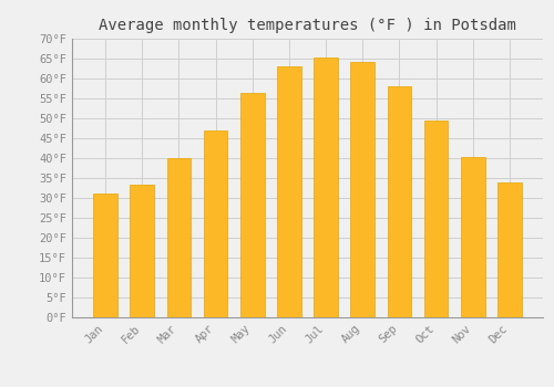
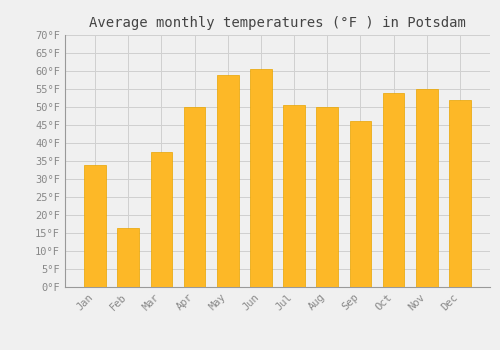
Jan: 31.2°F -> 34.0°F
Feb: 33.3°F -> 16.5°F
Mar: 40.0°F -> 37.5°F
Apr: 47.0°F -> 50.0°F
May: 56.3°F -> 59.0°F
Jun: 63.0°F -> 60.5°F
Jul: 65.3°F -> 50.5°F
Aug: 64.2°F -> 50.0°F
Sep: 58.0°F -> 46.0°F
Oct: 49.5°F -> 54.0°F
Nov: 40.3°F -> 55.0°F
Dec: 34.0°F -> 52.0°F
